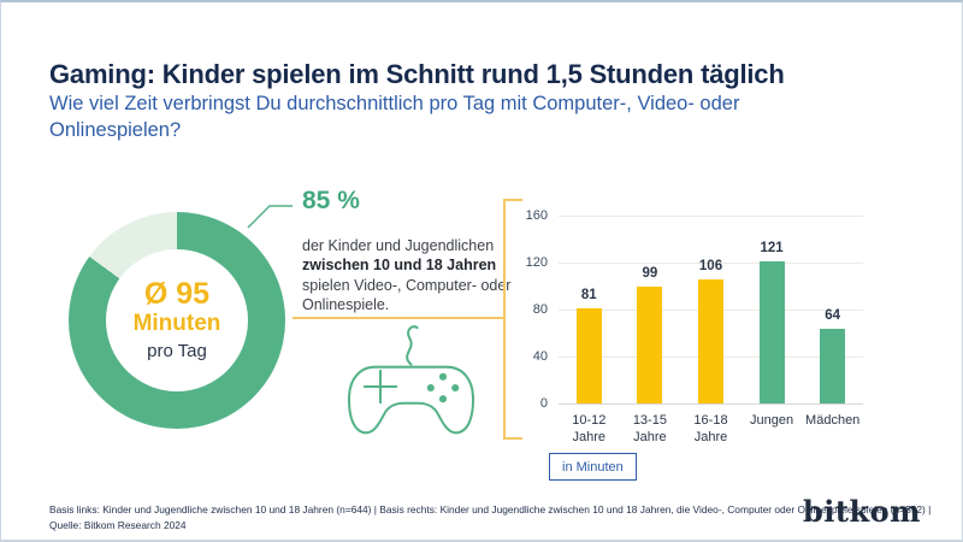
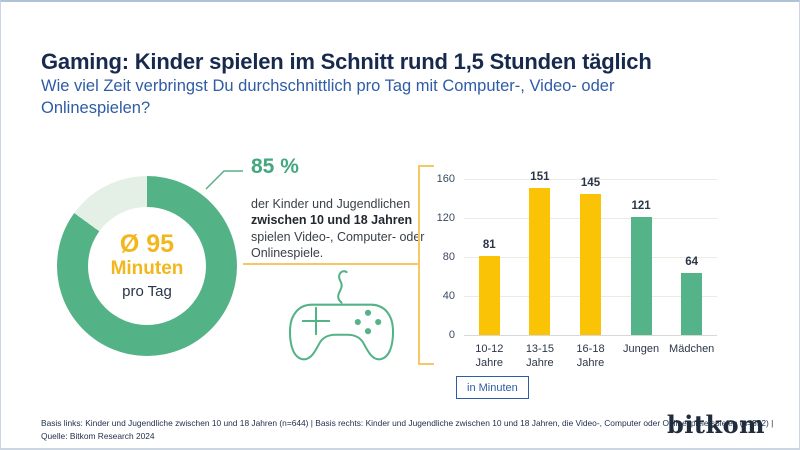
13-15 Jahre: 99 -> 151
16-18 Jahre: 106 -> 145
